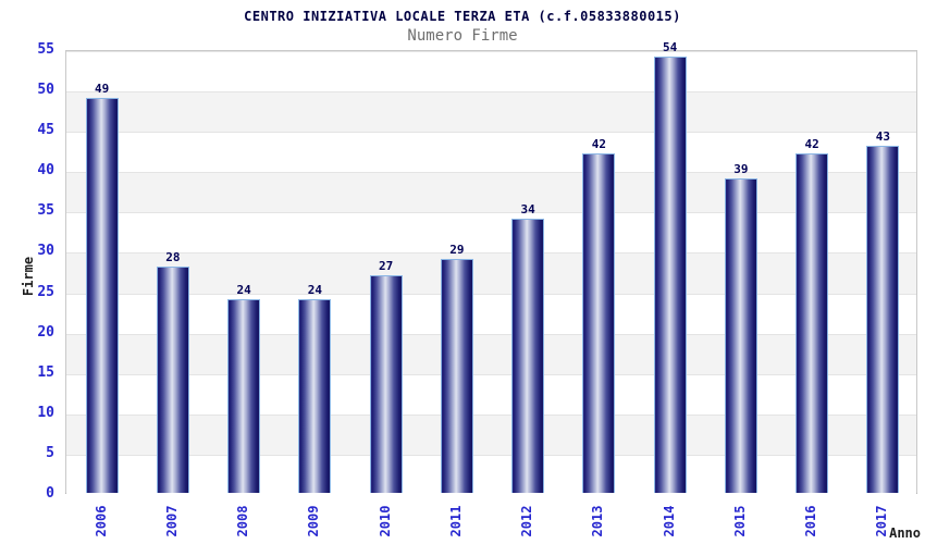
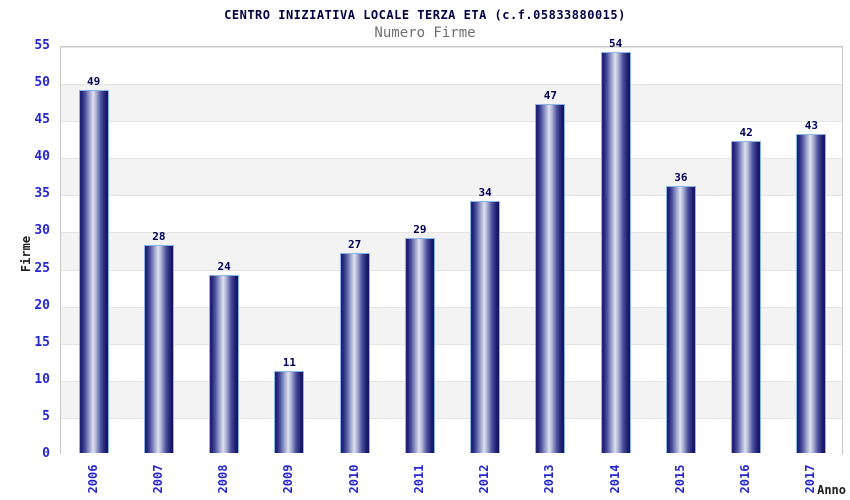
2009: 24 -> 11
2013: 42 -> 47
2015: 39 -> 36
